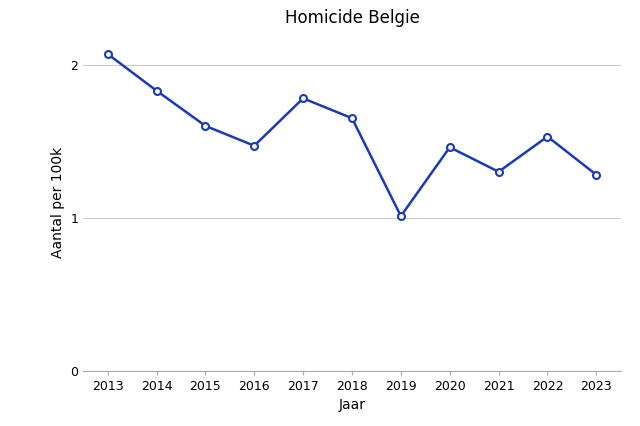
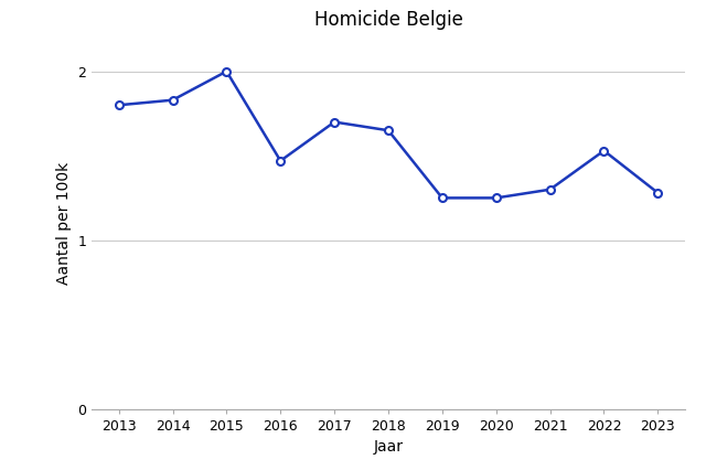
2013: 2.07 -> 1.80
2015: 1.60 -> 2.00
2017: 1.78 -> 1.70
2019: 1.01 -> 1.25
2020: 1.46 -> 1.25
